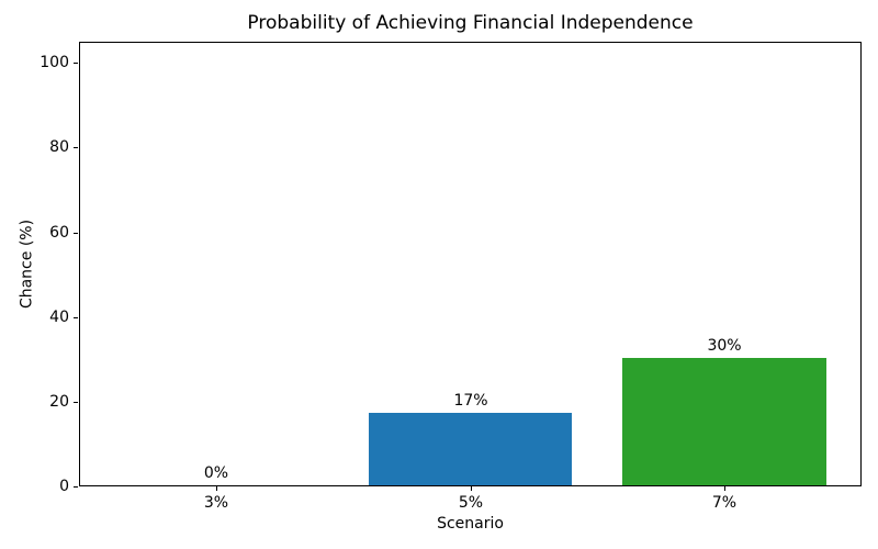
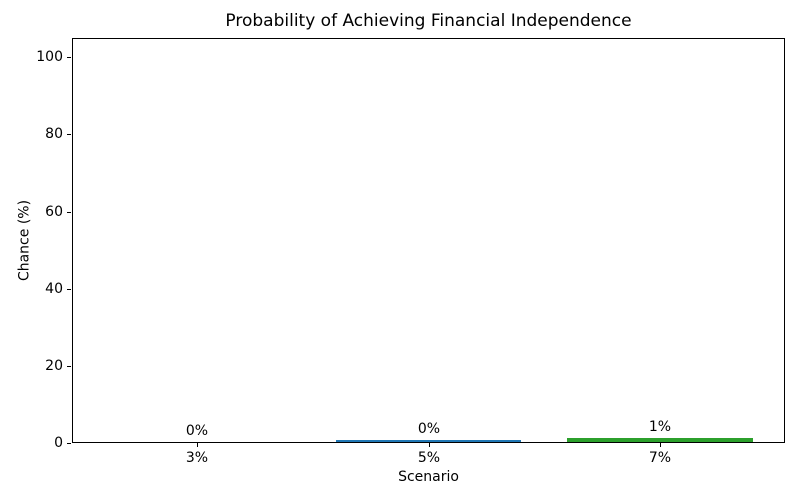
5%: 17% -> 0%
7%: 30% -> 1%
